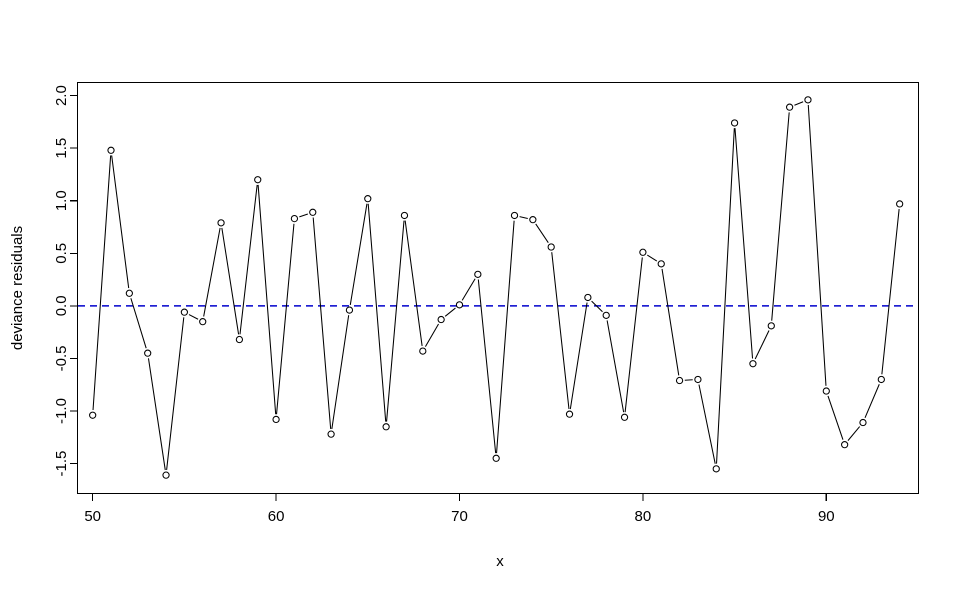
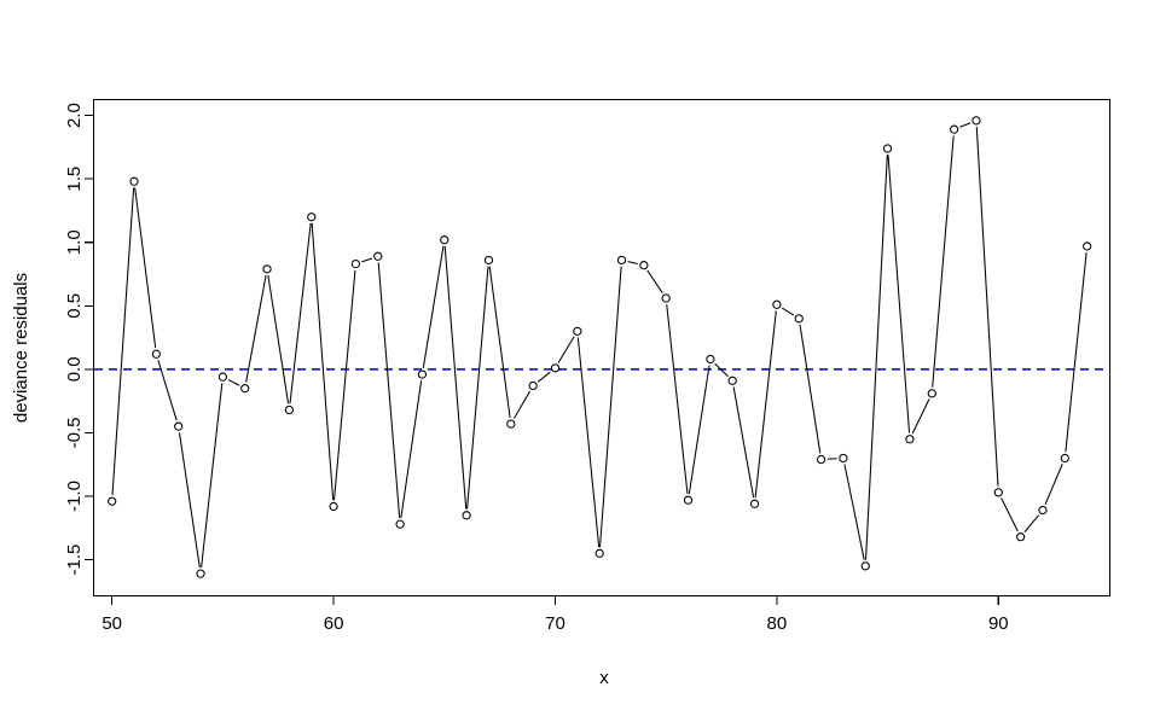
90: -0.81 -> -0.97
